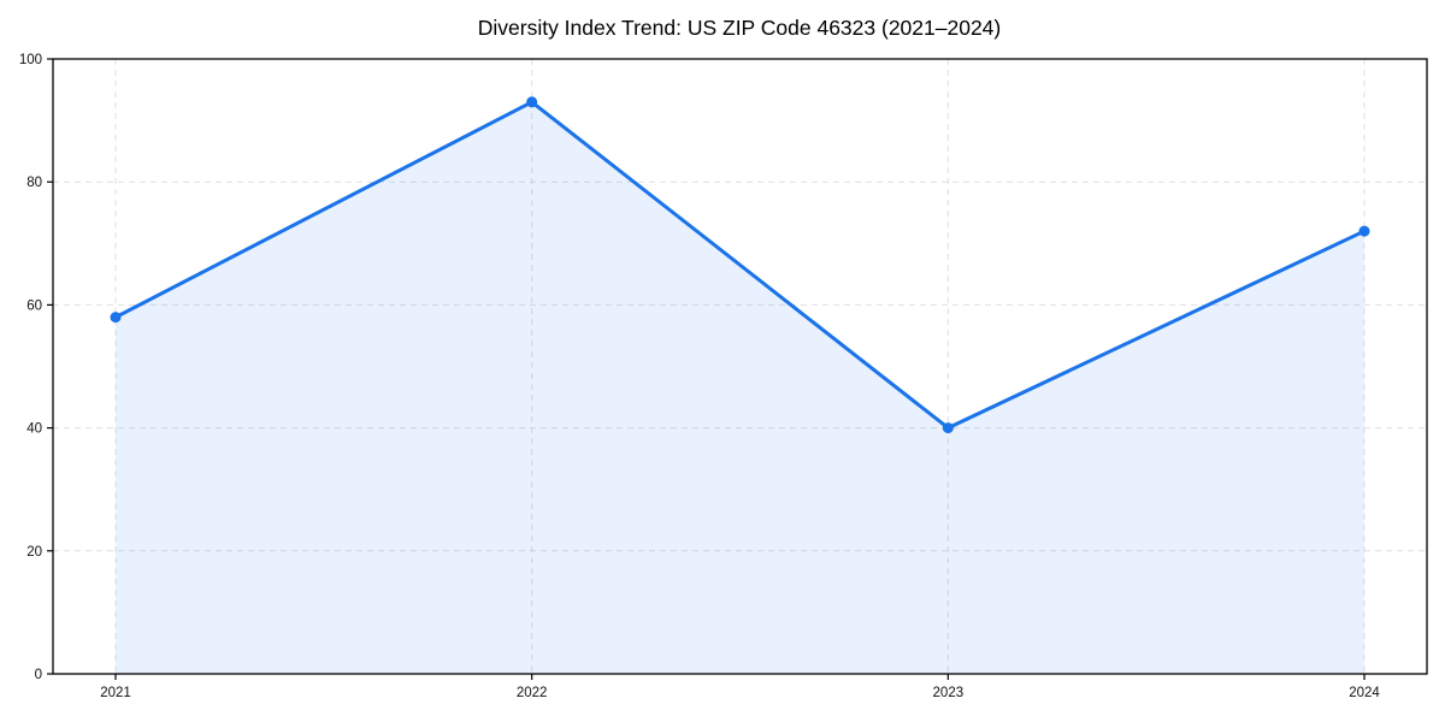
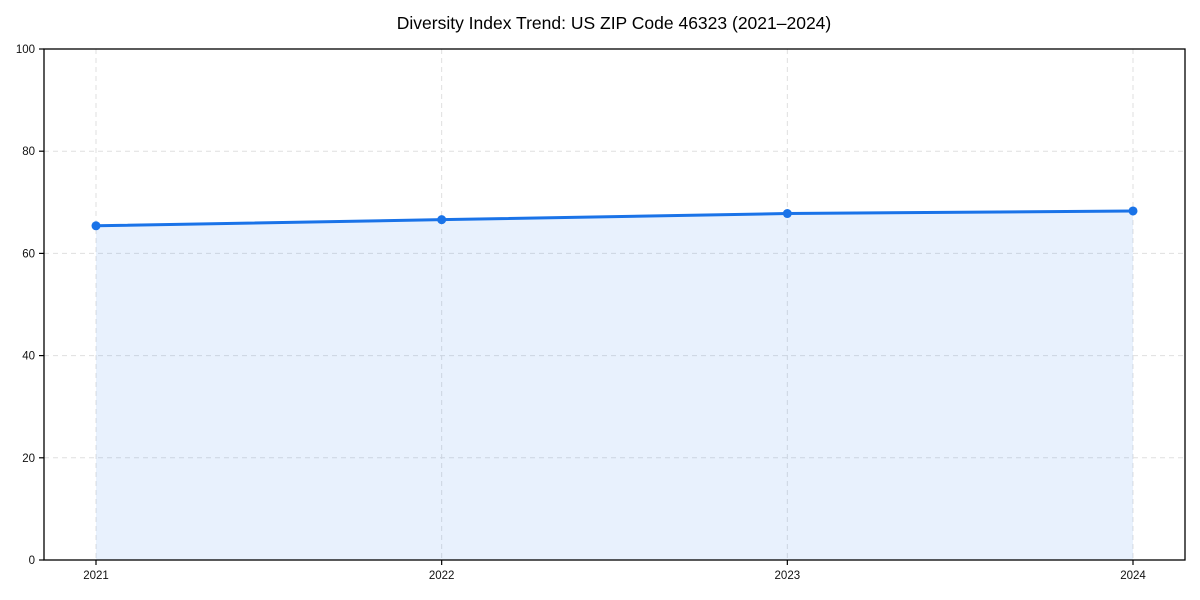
2021: 58 -> 65
2022: 93 -> 67
2023: 40 -> 68
2024: 72 -> 68
